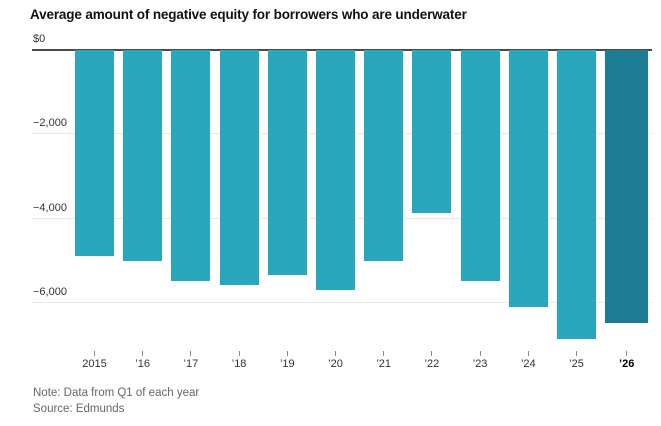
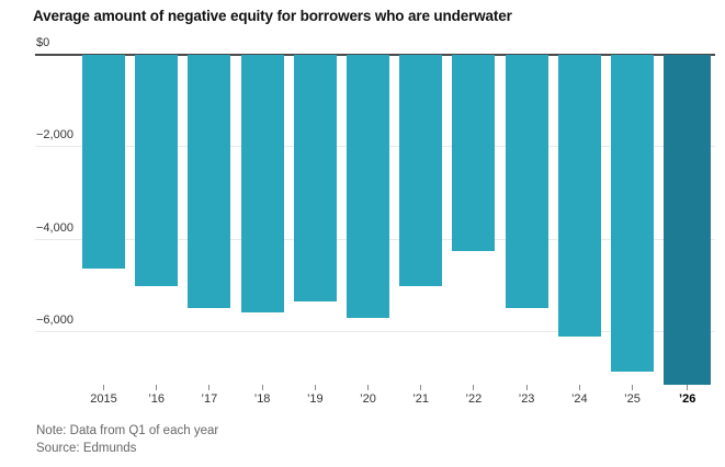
2015: -$4900 -> -$4600
’22: -$3900 -> -$4300
’26: -$6500 -> -$7200
